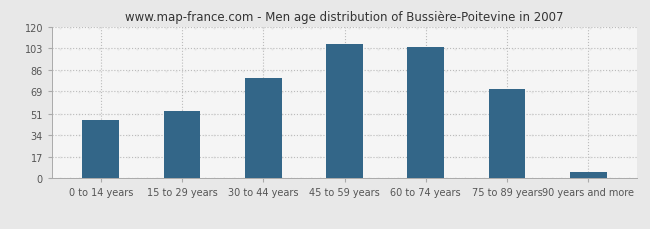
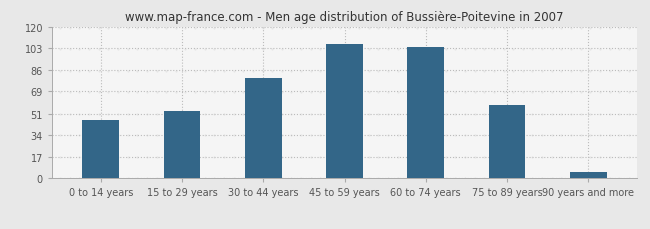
75 to 89 years: 71 -> 58
